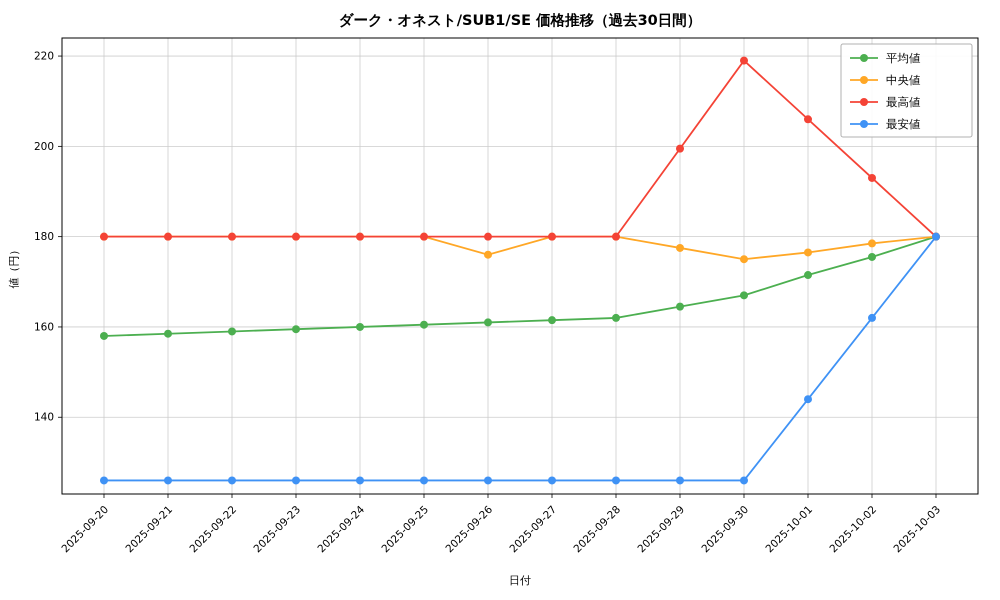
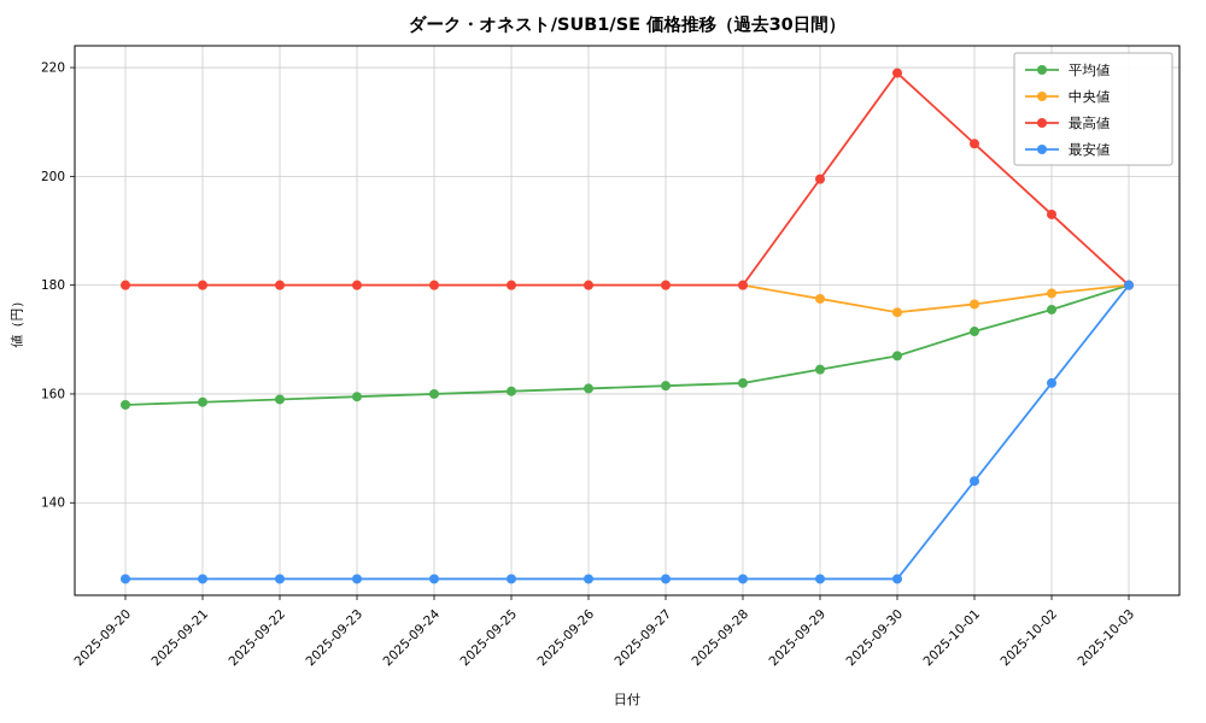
中央値/2025-09-26: 176 -> 180
